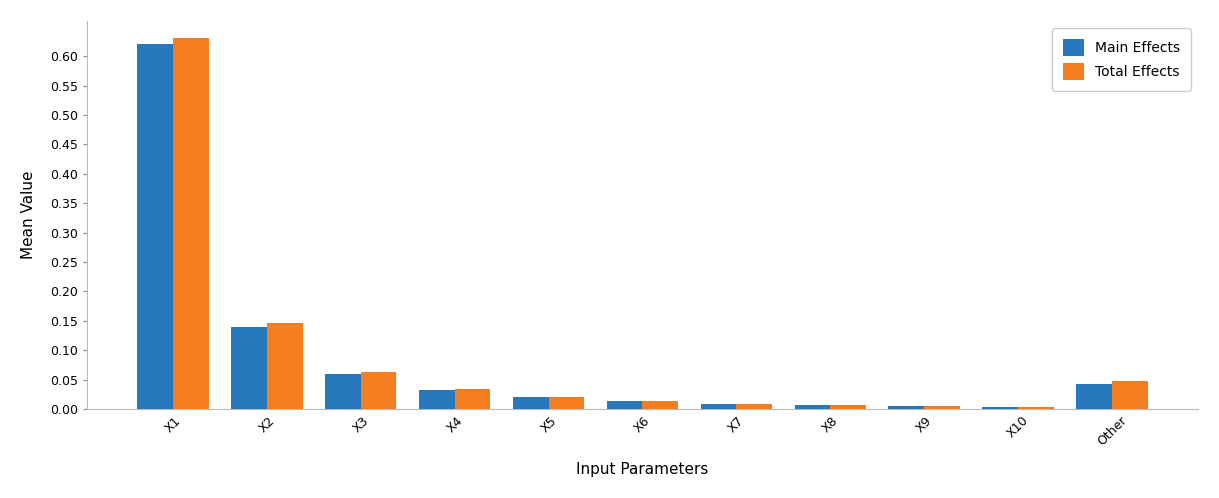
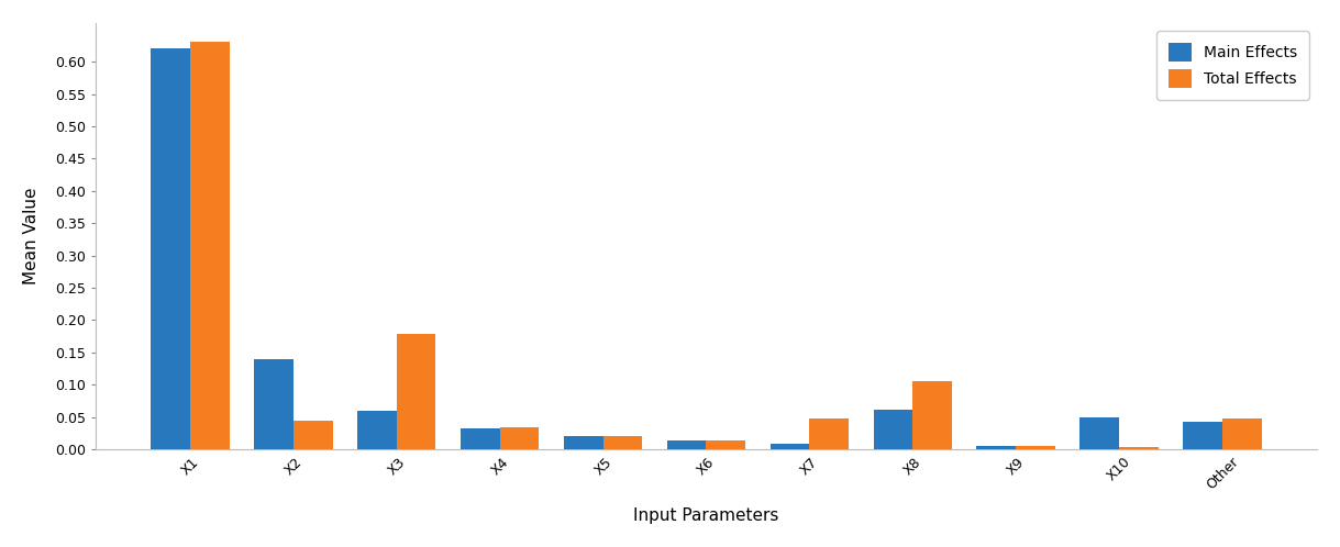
Total Effects/X2: 0.147 -> 0.044
Total Effects/X3: 0.063 -> 0.178
Total Effects/X7: 0.009 -> 0.048
Main Effects/X8: 0.007 -> 0.062
Total Effects/X8: 0.007 -> 0.106
Main Effects/X10: 0.003 -> 0.050
